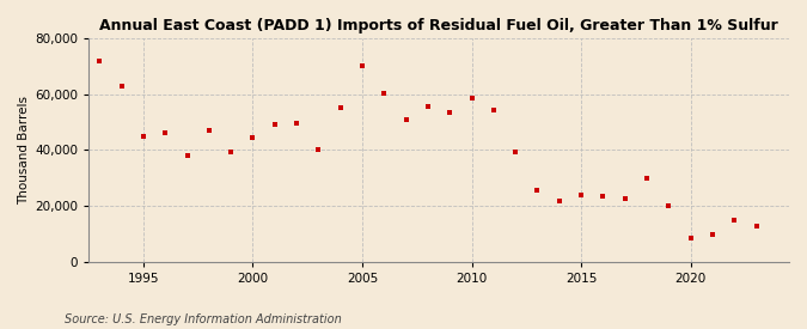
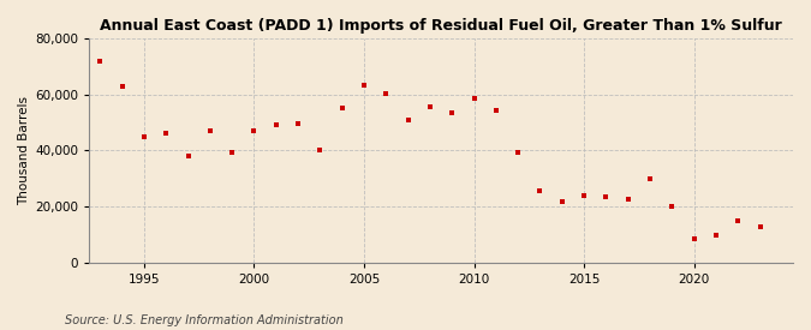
2000: 44,500 -> 47,000
2005: 70,000 -> 63,500
